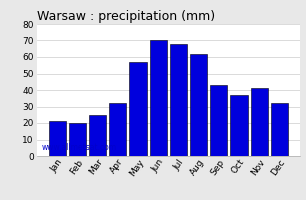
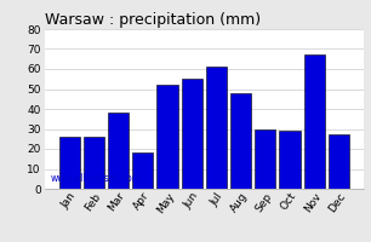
Jan: 21 -> 26
Feb: 20 -> 26
Mar: 25 -> 38
Apr: 32 -> 18
May: 57 -> 52
Jun: 70 -> 55
Jul: 68 -> 61
Aug: 62 -> 48
Sep: 43 -> 30
Oct: 37 -> 29
Nov: 41 -> 67
Dec: 32 -> 27
